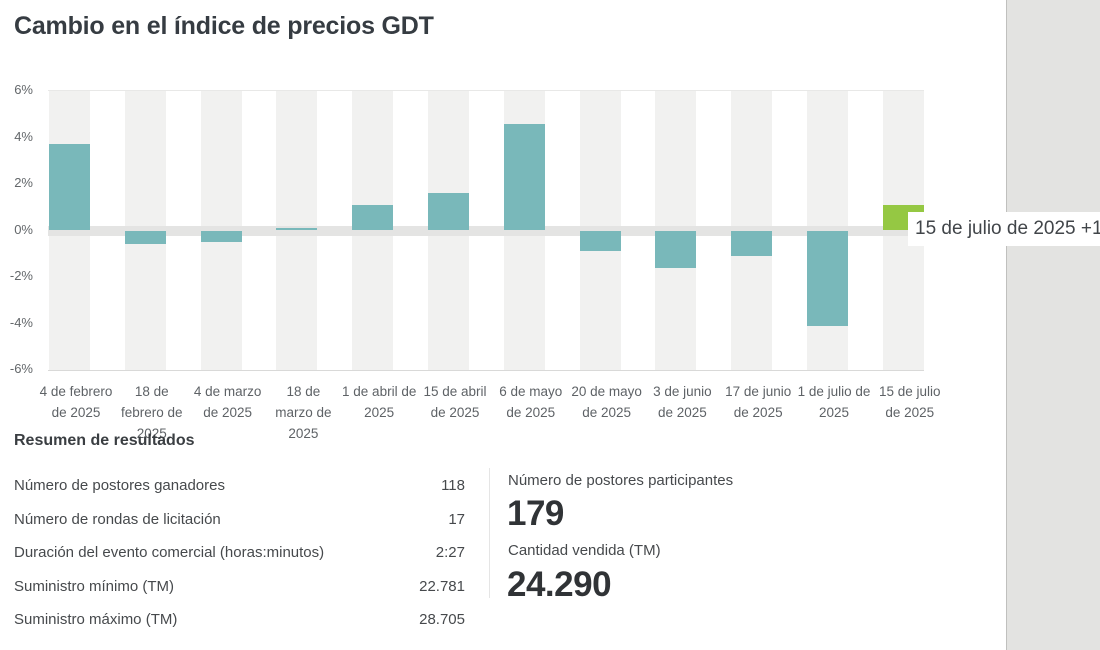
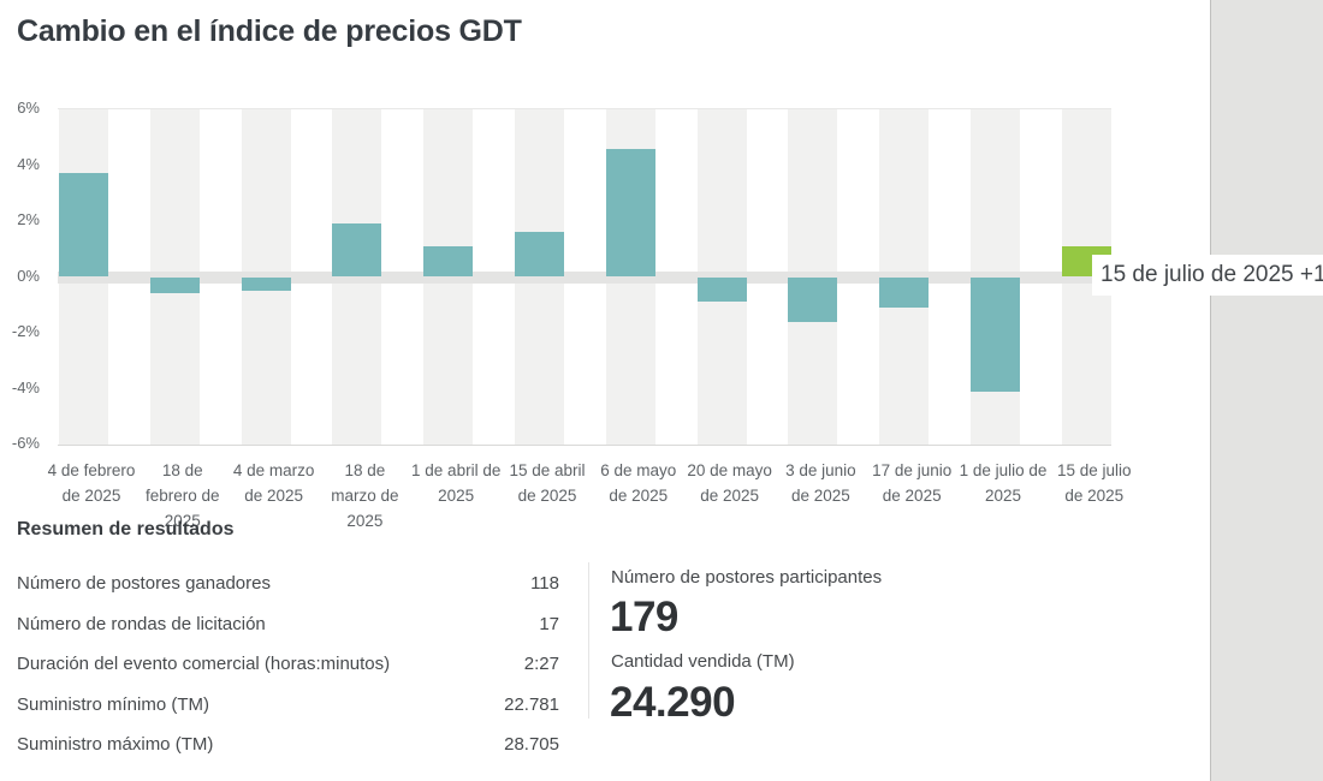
18 de marzo de 2025: 0.1% -> 1.9%
